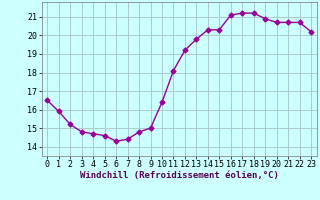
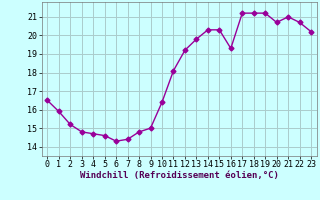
16: 21.1 -> 19.3
19: 20.9 -> 21.2
21: 20.7 -> 21.0
